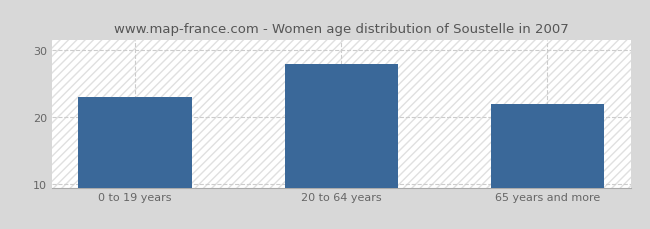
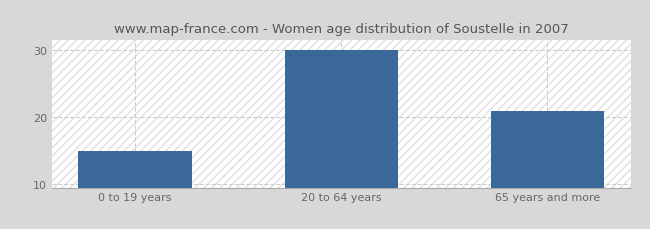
0 to 19 years: 23 -> 15
20 to 64 years: 28 -> 30
65 years and more: 22 -> 21
